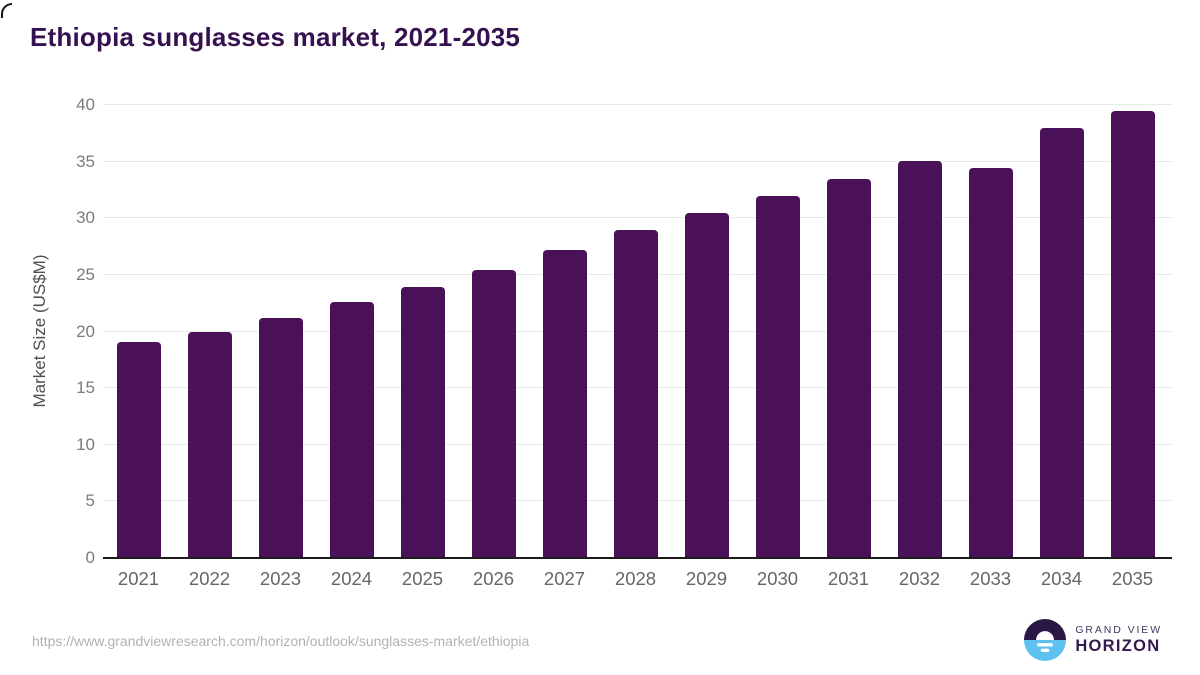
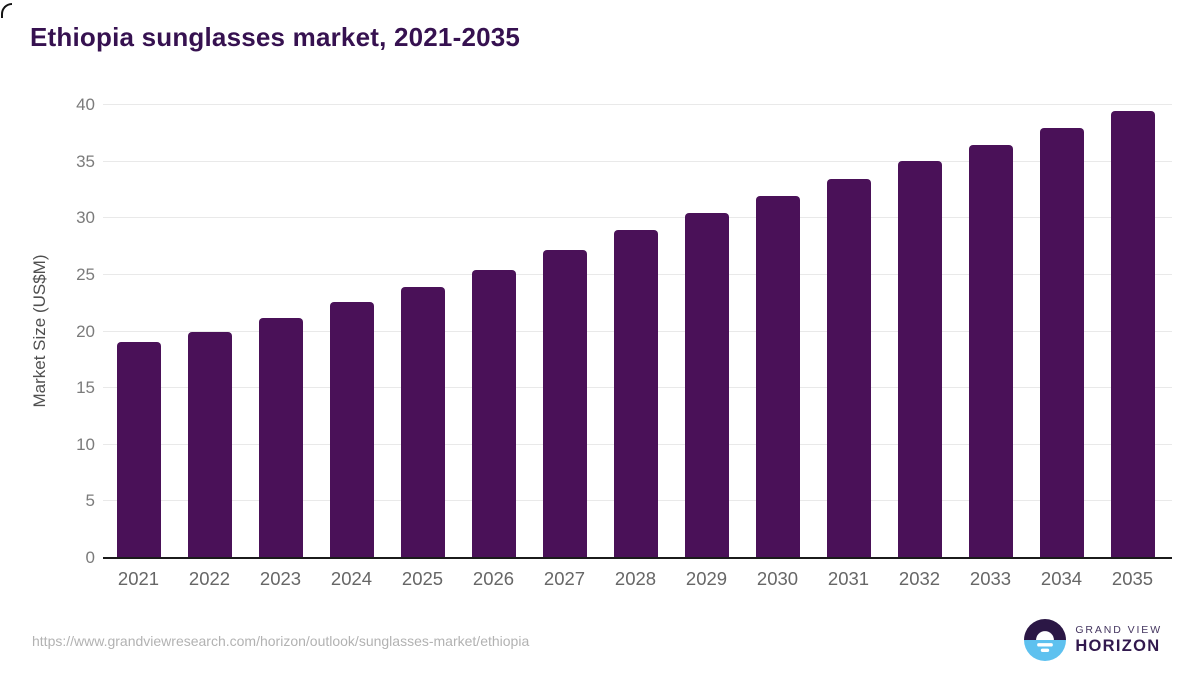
2033: 34.4 -> 36.5
